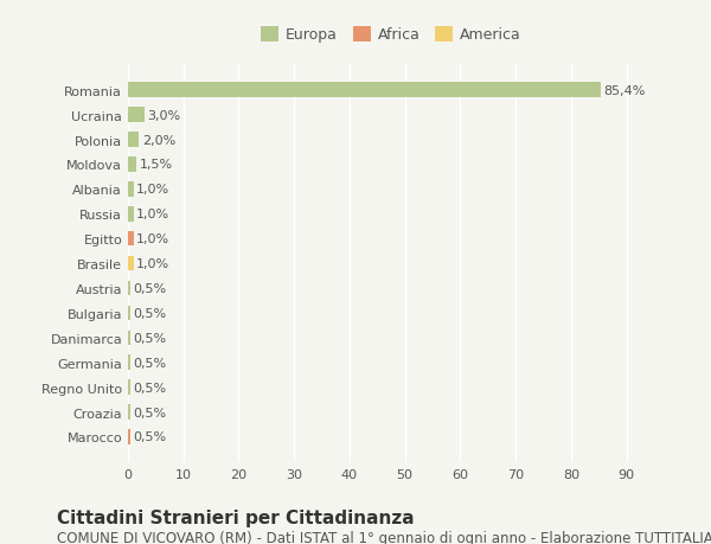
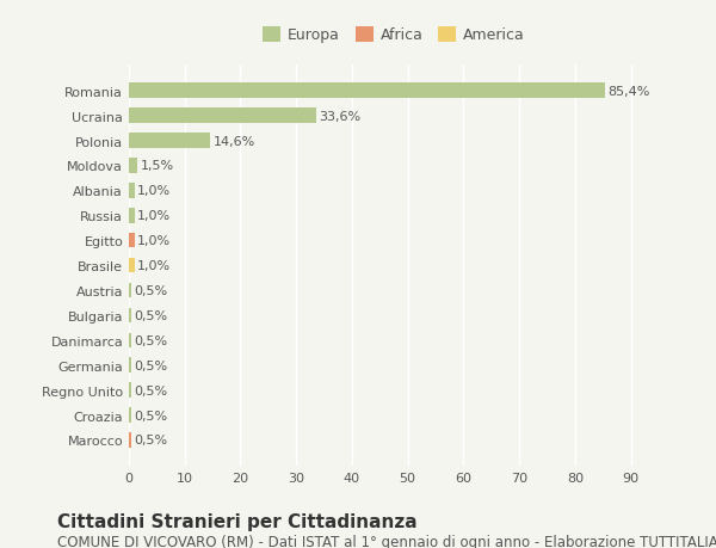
Ucraina: 3,0% -> 33,6%
Polonia: 2,0% -> 14,6%
